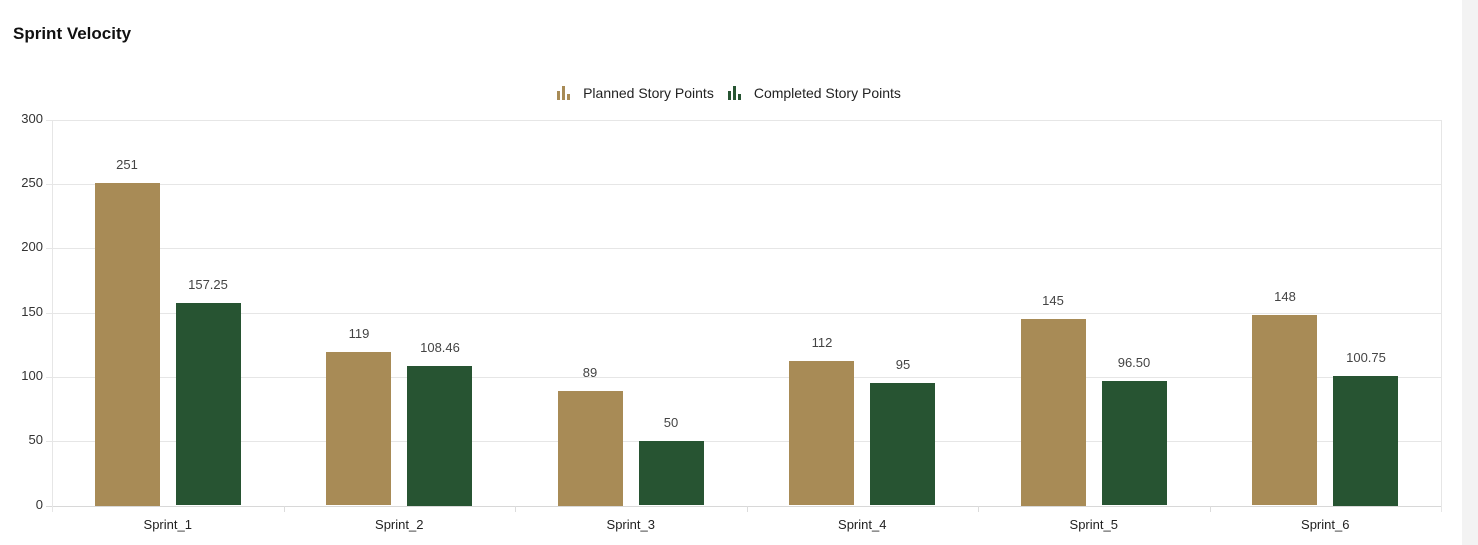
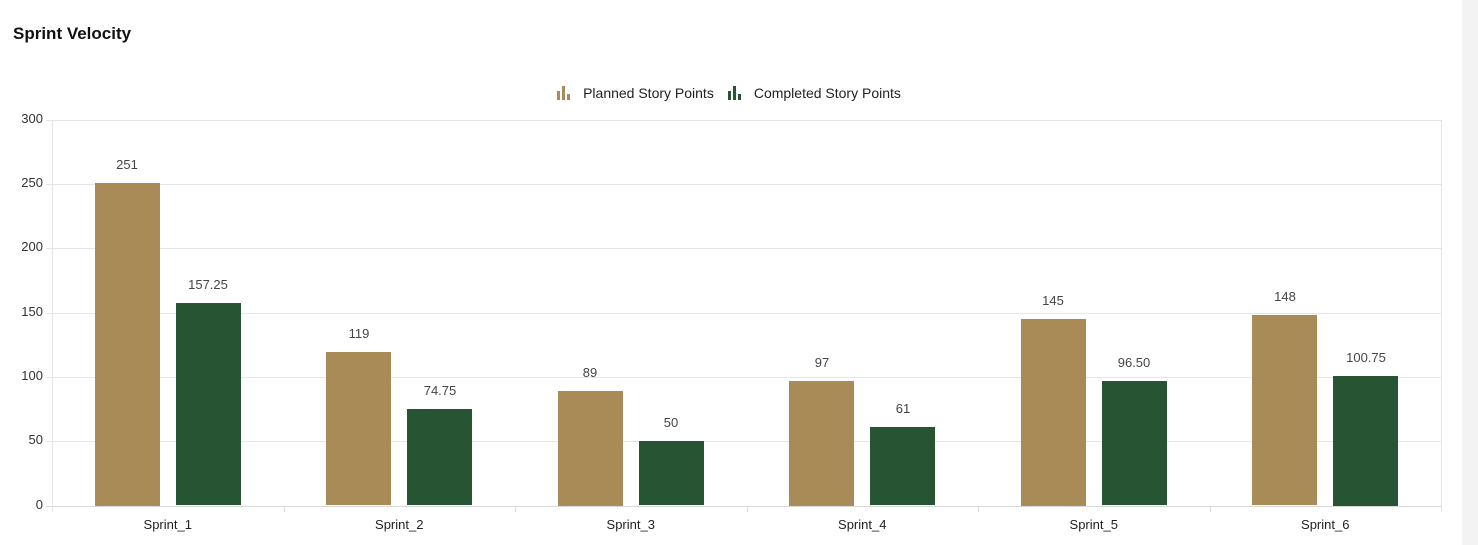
Completed Story Points/Sprint_2: 108.46 -> 74.75
Planned Story Points/Sprint_4: 112 -> 97
Completed Story Points/Sprint_4: 95 -> 61
